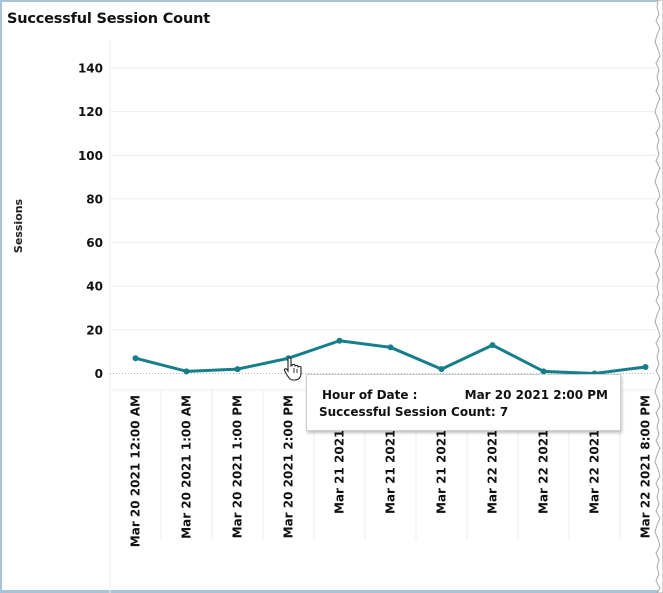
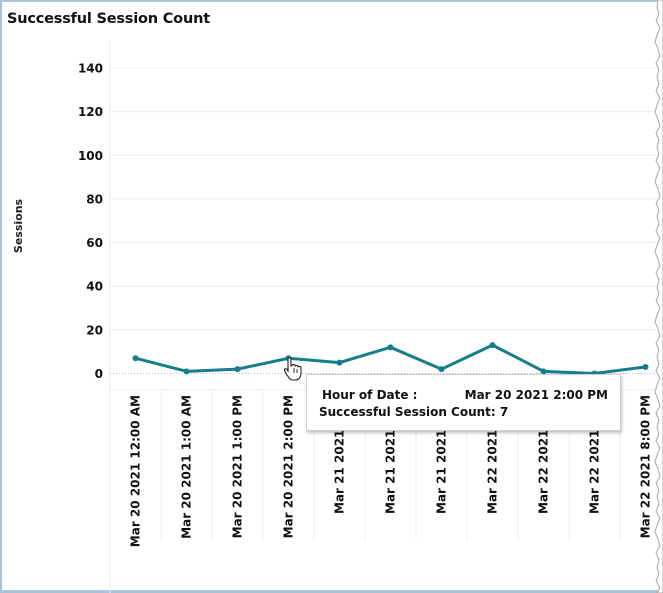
Mar 21 2021 1: 15 -> 5
